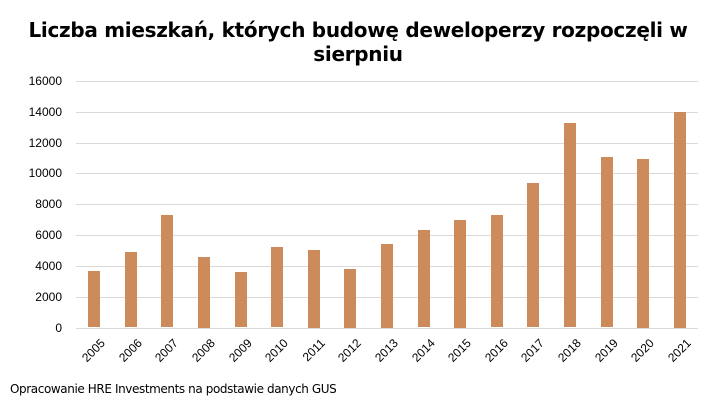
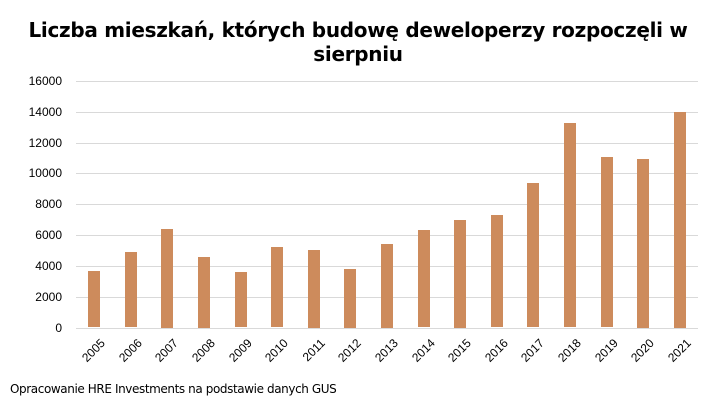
2007: 7300 -> 6400
